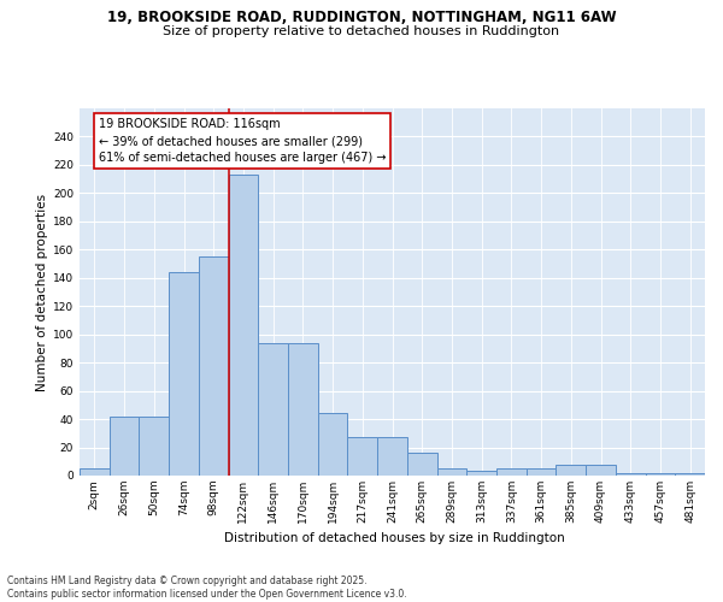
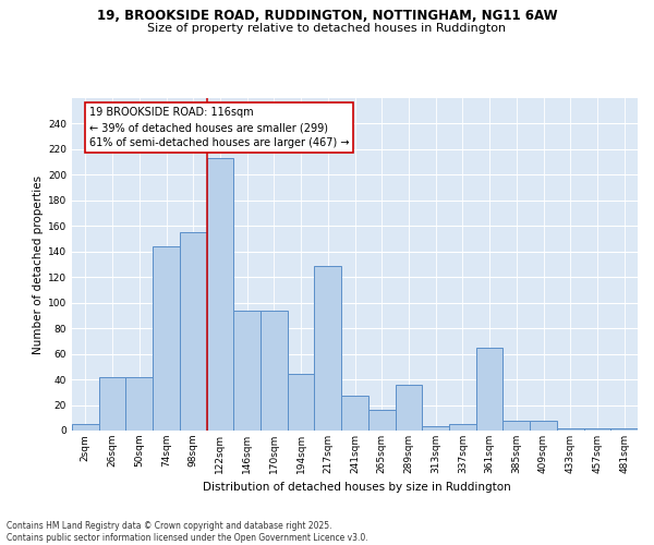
217sqm: 27 -> 129
289sqm: 5 -> 36
361sqm: 5 -> 65
